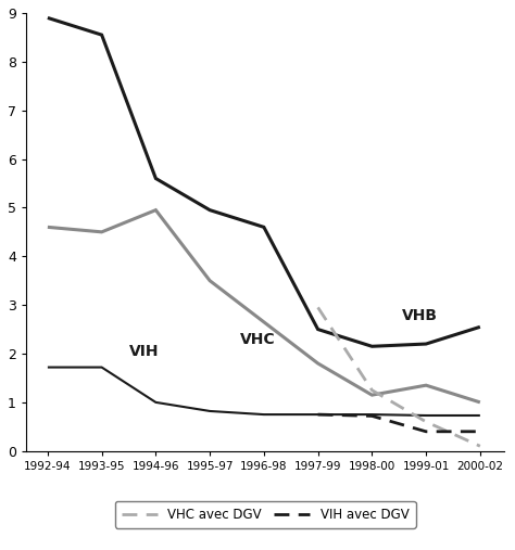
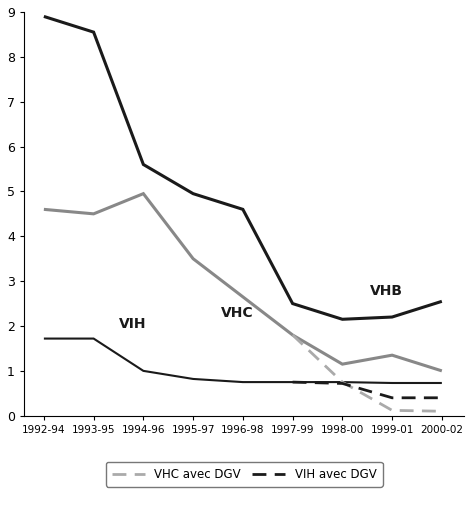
VHC avec DGV/1997-99: 2.95 -> 1.80
VHC avec DGV/1998-00: 1.25 -> 0.75
VHC avec DGV/1999-01: 0.60 -> 0.12
